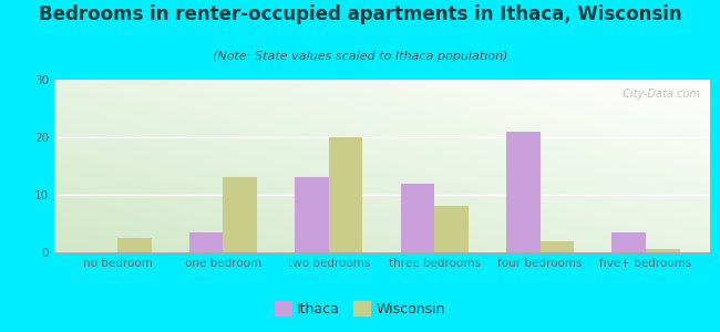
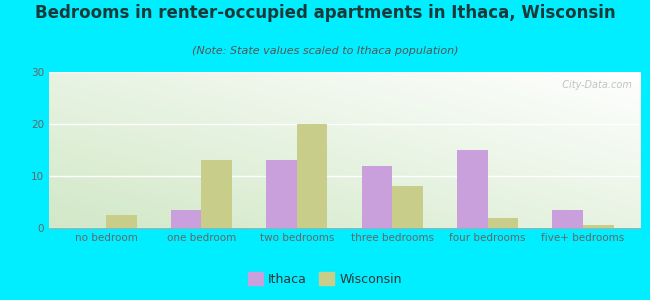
Ithaca/four bedrooms: 21.0 -> 15.0
